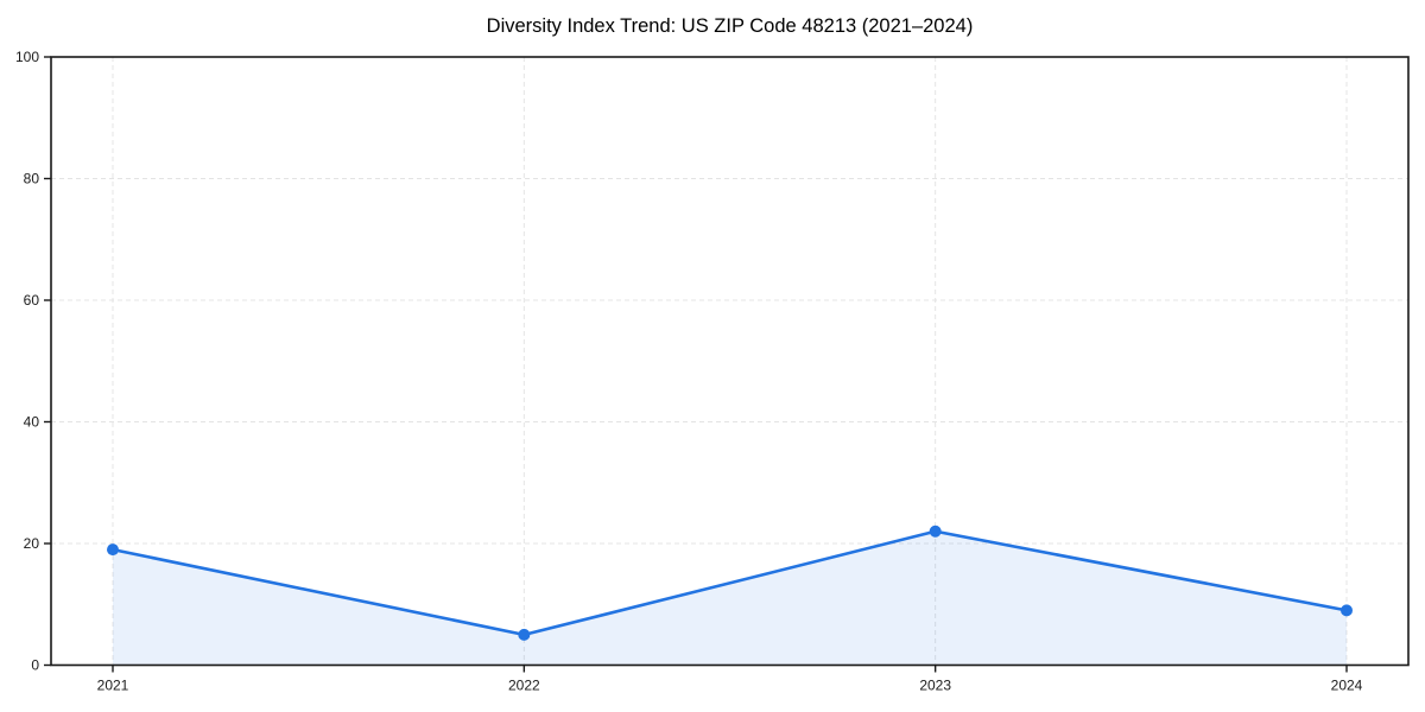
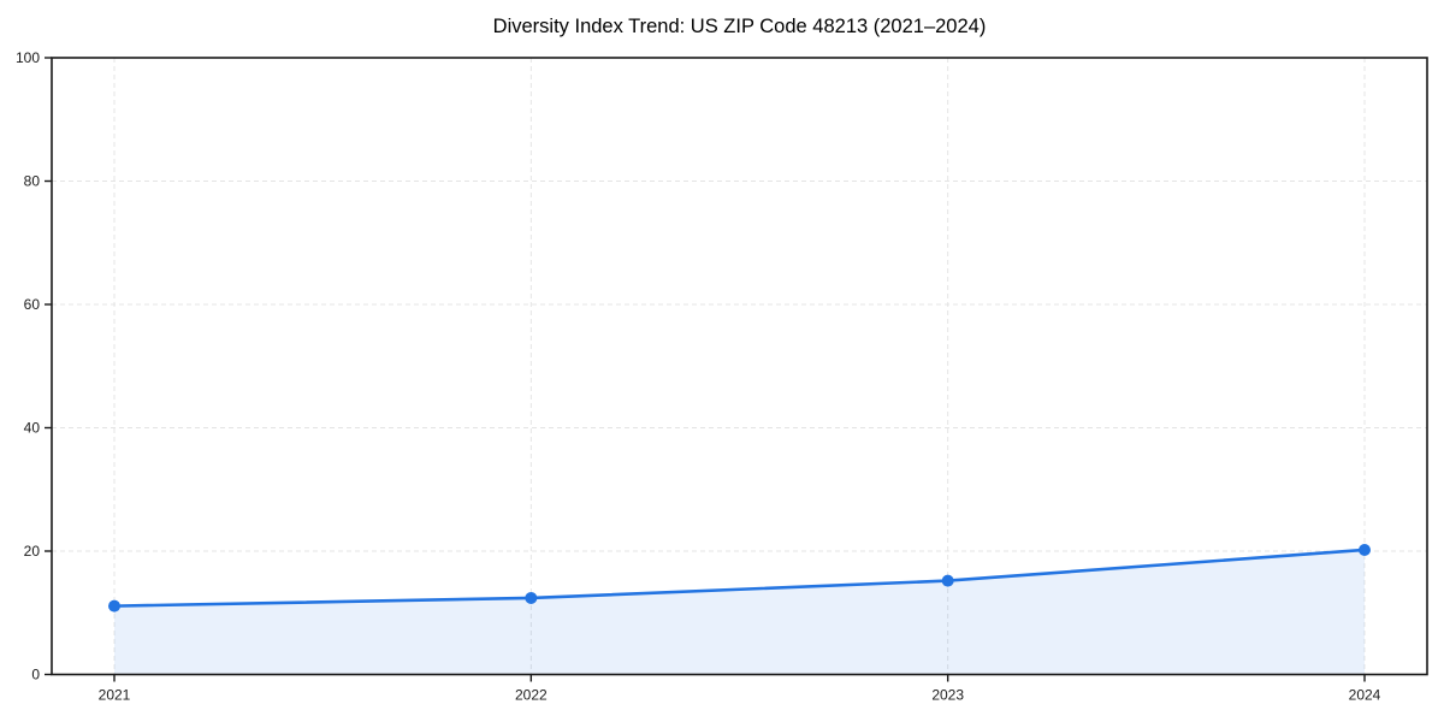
2021: 19 -> 11
2022: 5 -> 12
2023: 22 -> 15
2024: 9 -> 20
